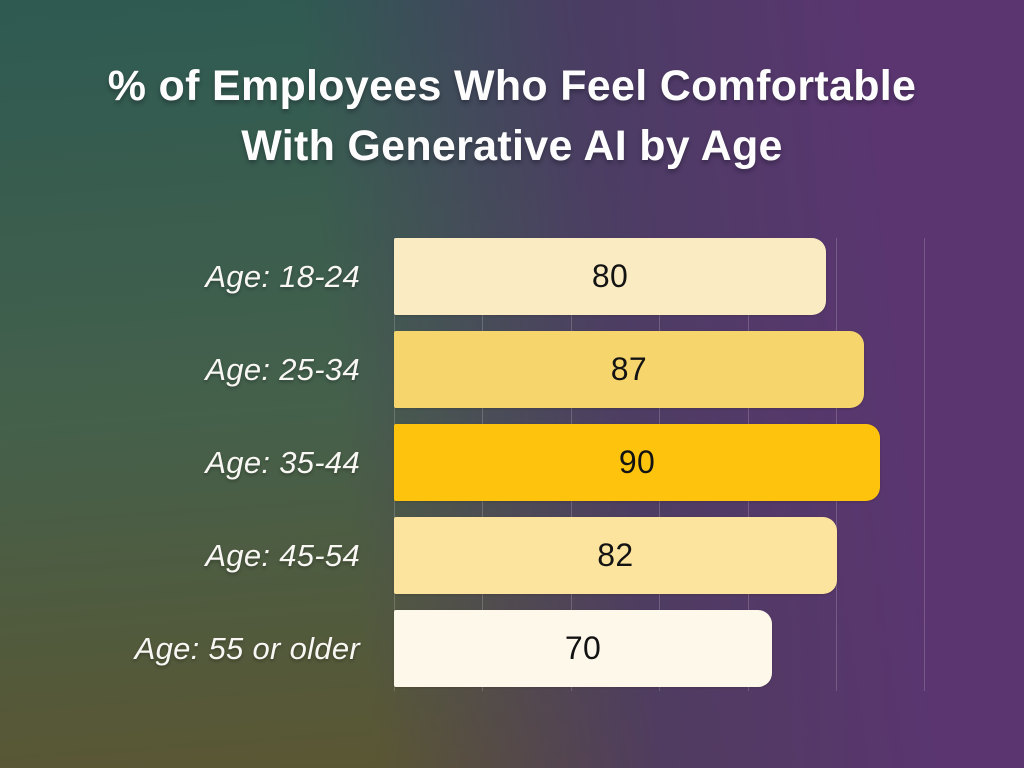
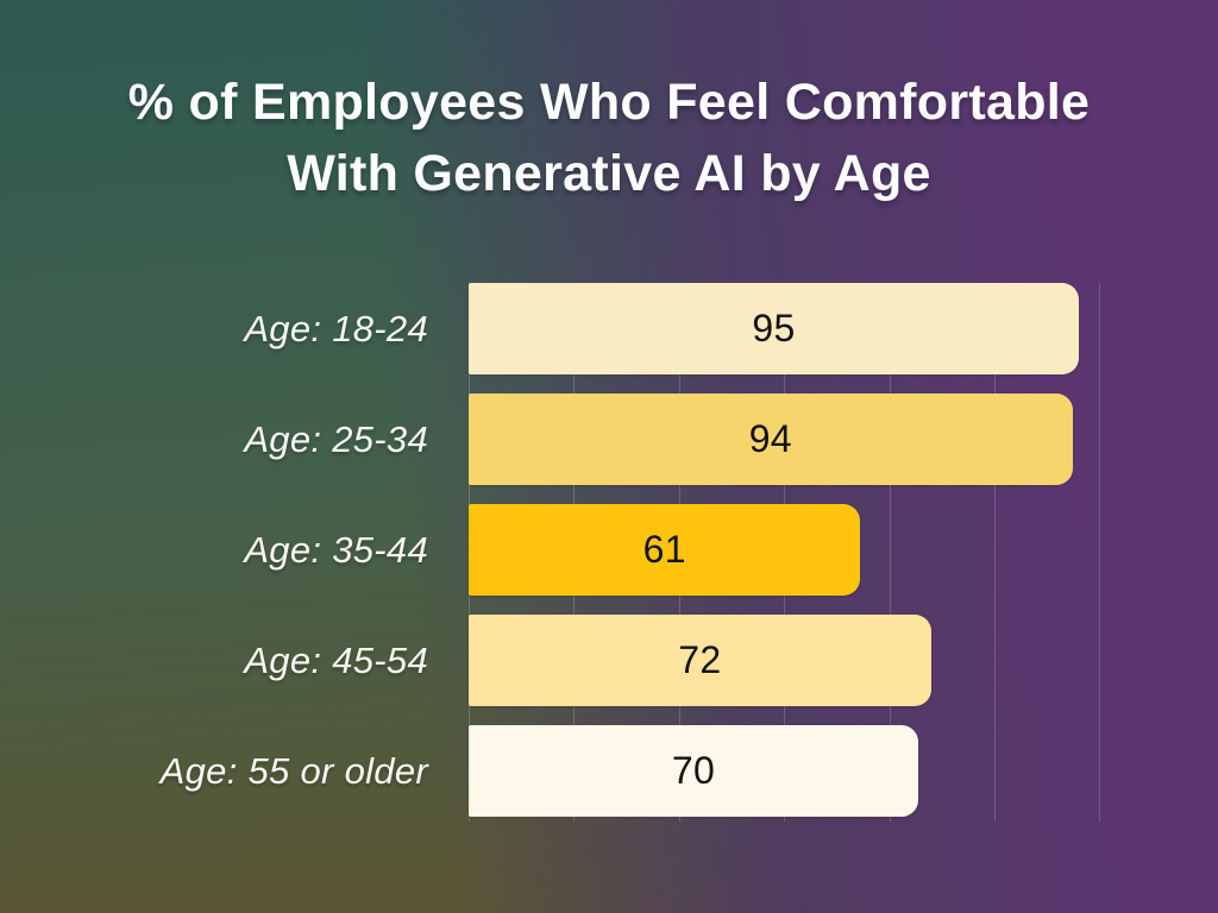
Age: 18-24: 80 -> 95
Age: 25-34: 87 -> 94
Age: 35-44: 90 -> 61
Age: 45-54: 82 -> 72
